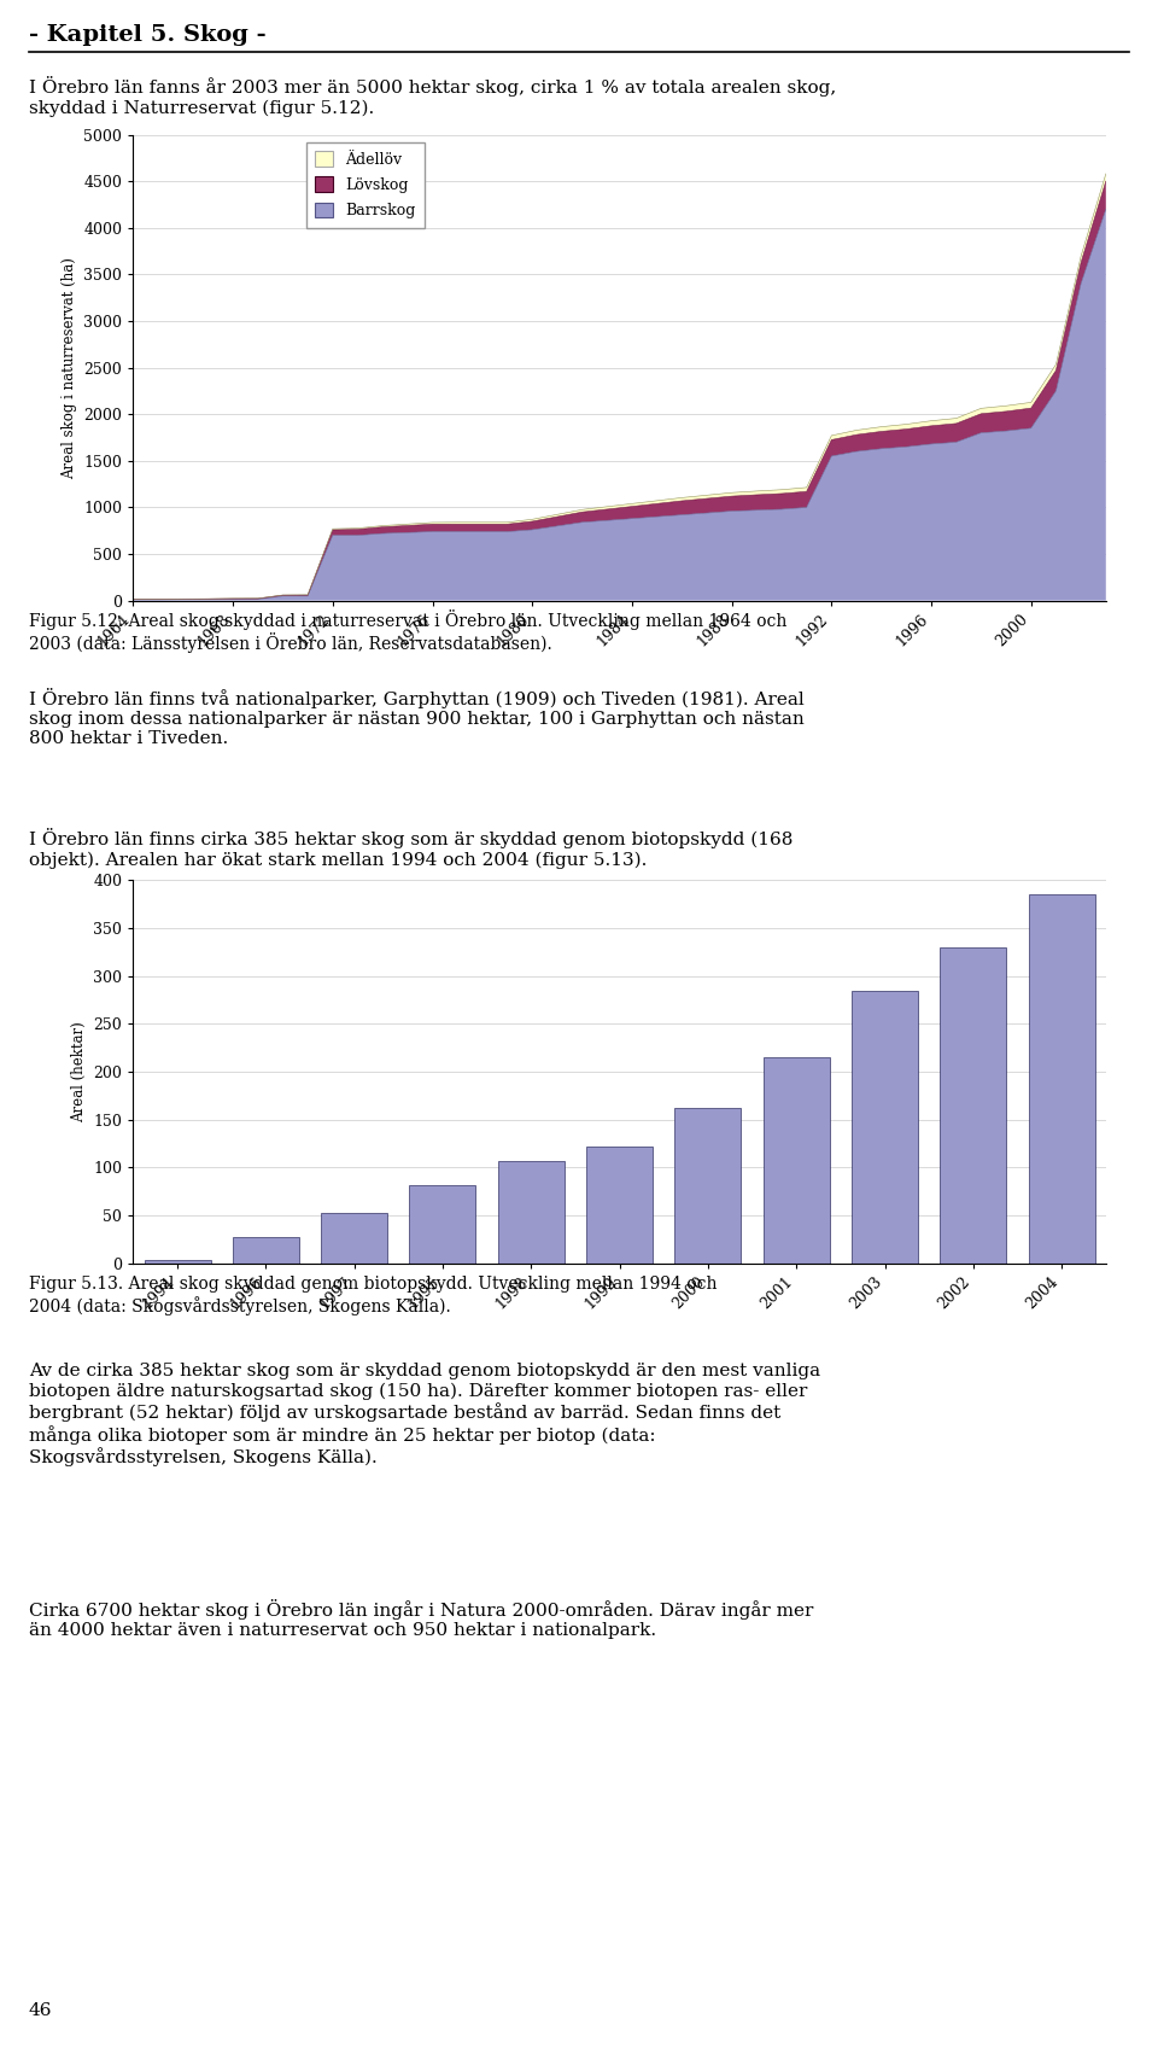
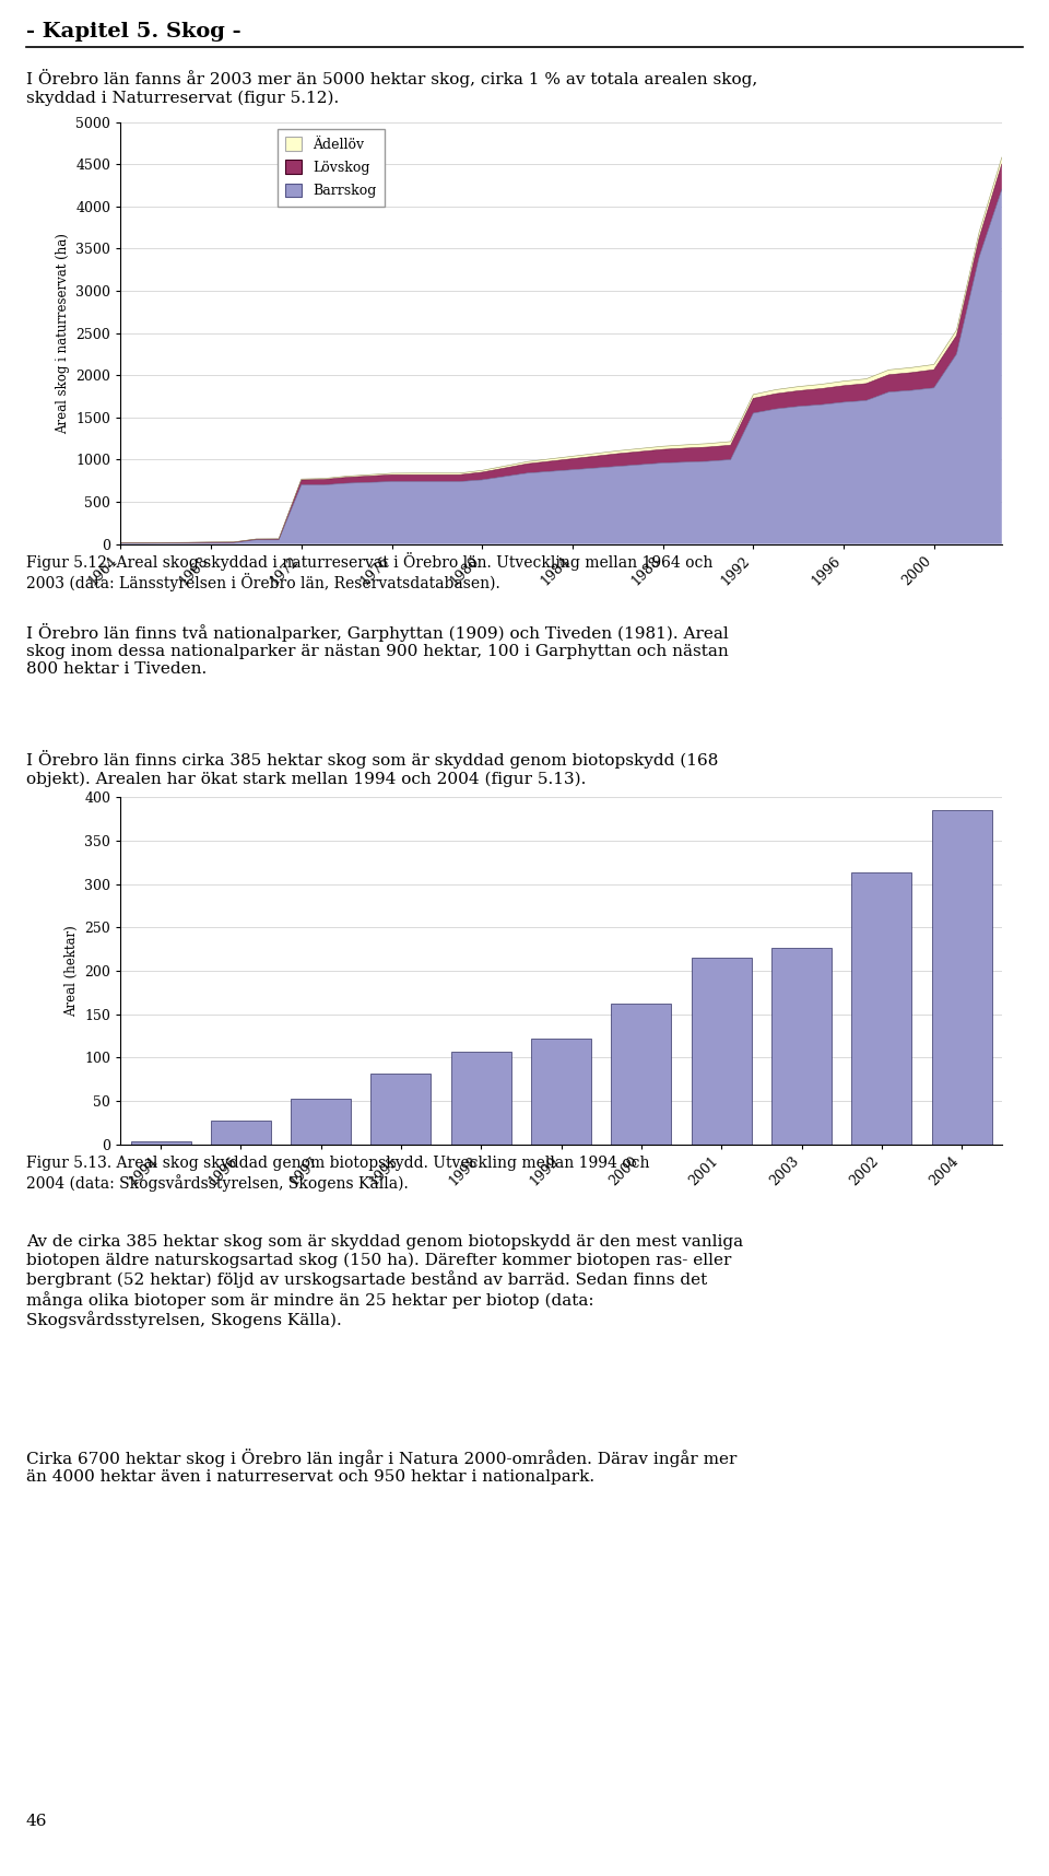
2003: 285 -> 226
2002: 330 -> 314
